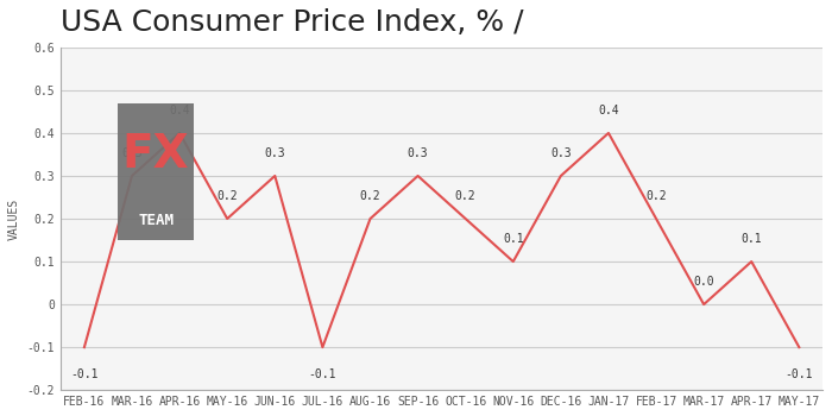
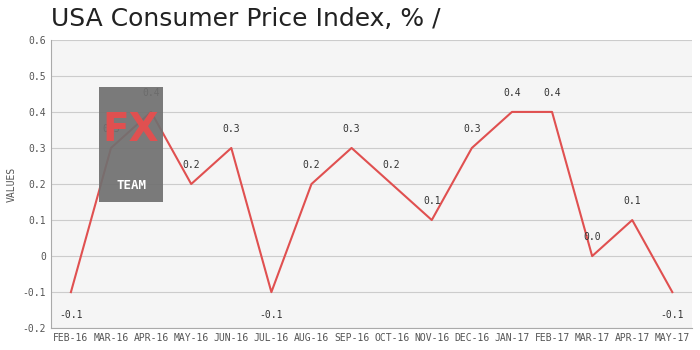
FEB-17: 0.2 -> 0.4
